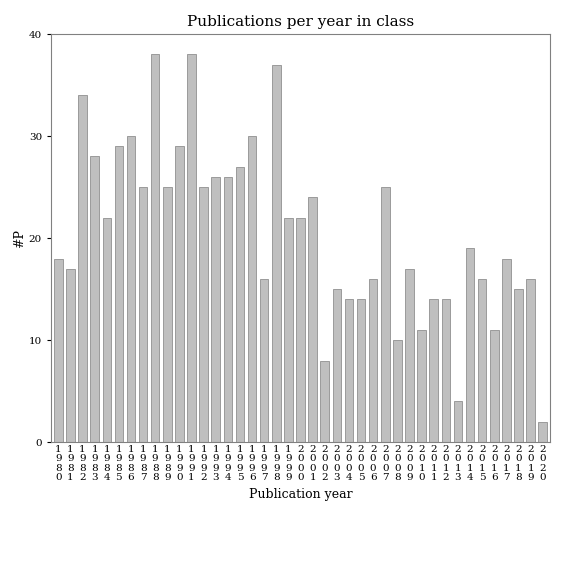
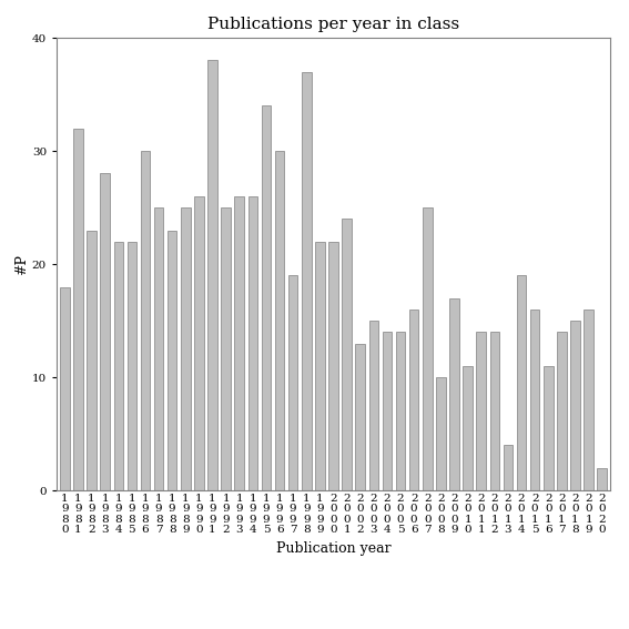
1 9 8 1: 17 -> 32
1 9 8 2: 34 -> 23
1 9 8 5: 29 -> 22
1 9 8 8: 38 -> 23
1 9 9 0: 29 -> 26
1 9 9 5: 27 -> 34
1 9 9 7: 16 -> 19
2 0 0 2: 8 -> 13
2 0 1 7: 18 -> 14
